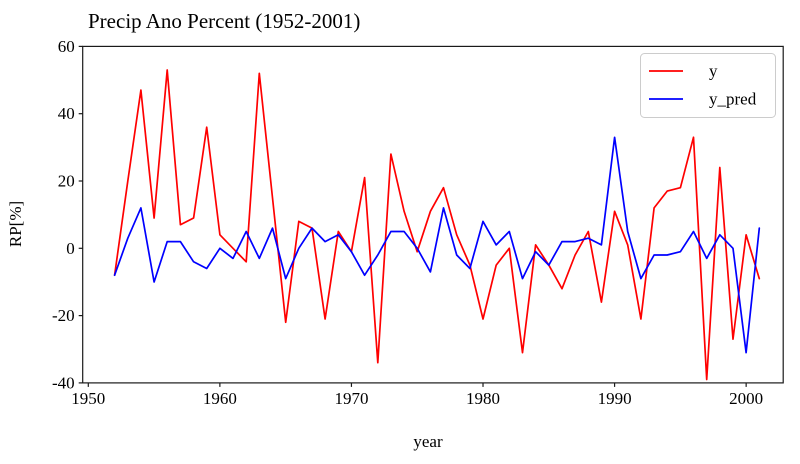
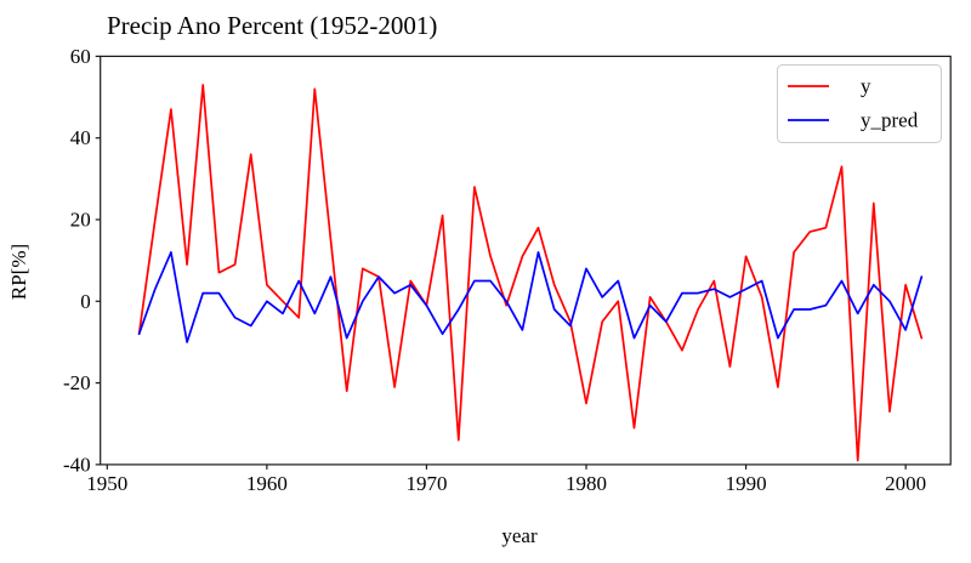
y/1980: -21 -> -25
y_pred/1990: 33 -> 3
y_pred/2000: -31 -> -7
